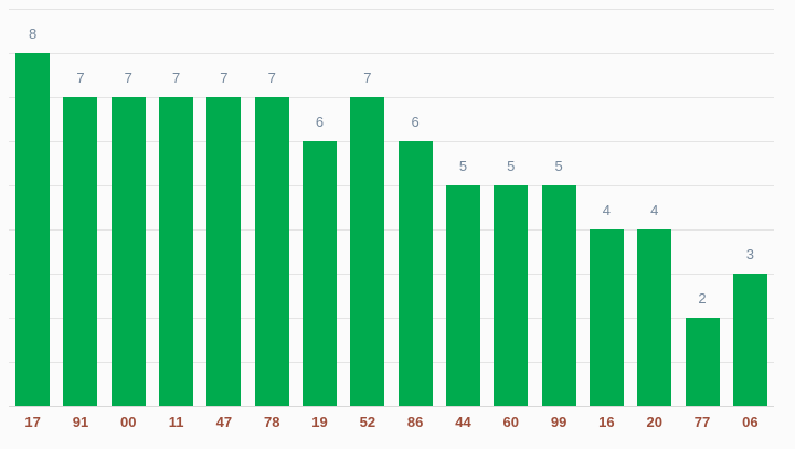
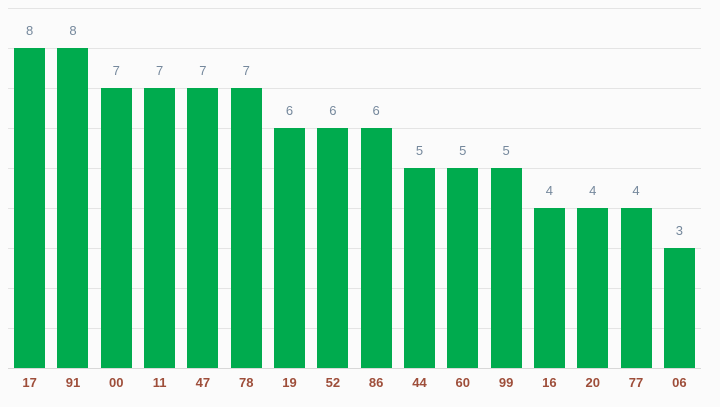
91: 7 -> 8
52: 7 -> 6
77: 2 -> 4
